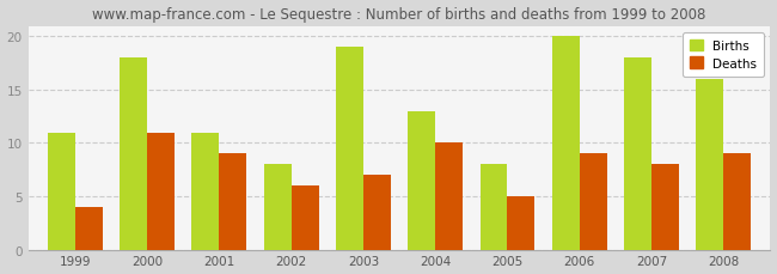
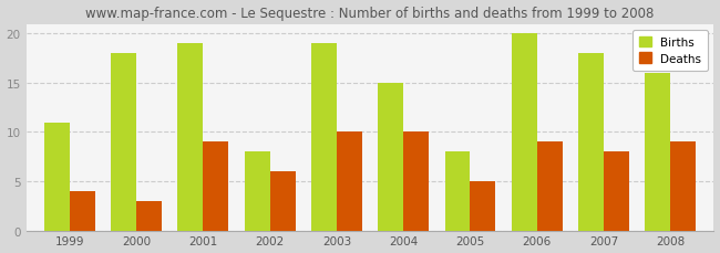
Deaths/2000: 11 -> 3
Births/2001: 11 -> 19
Deaths/2003: 7 -> 10
Births/2004: 13 -> 15
